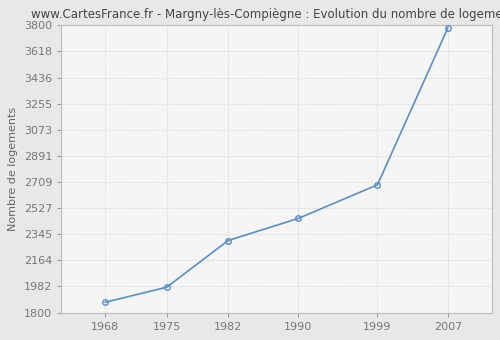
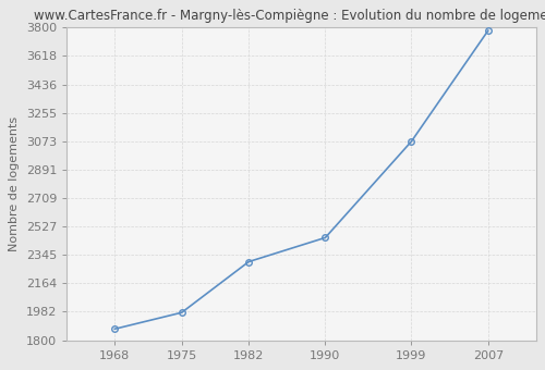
1999: 2690 -> 3070
